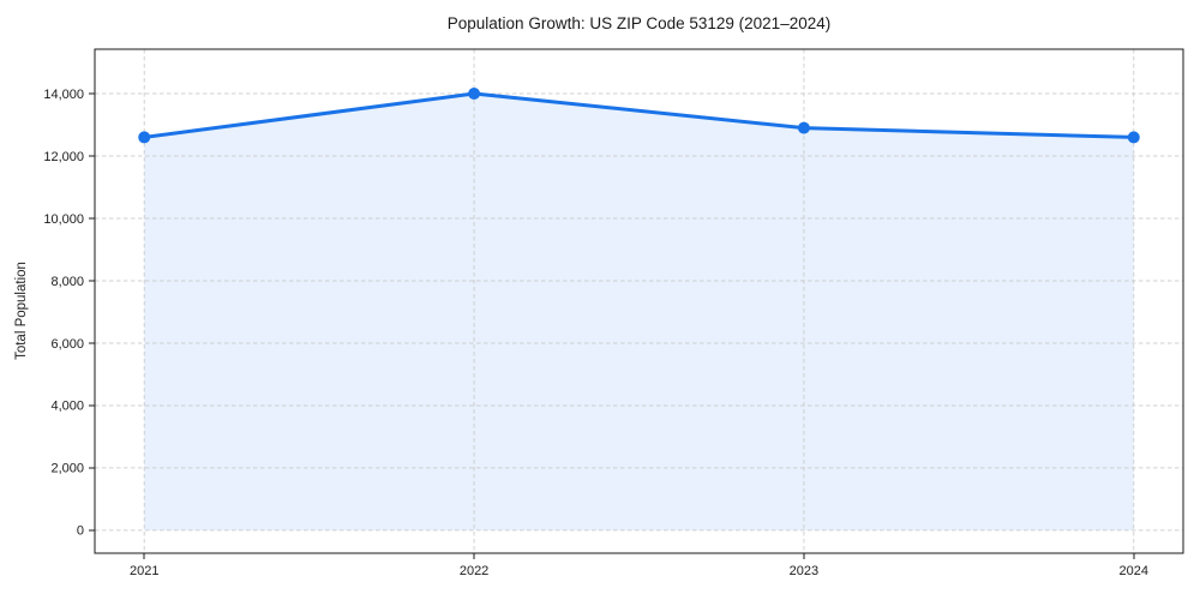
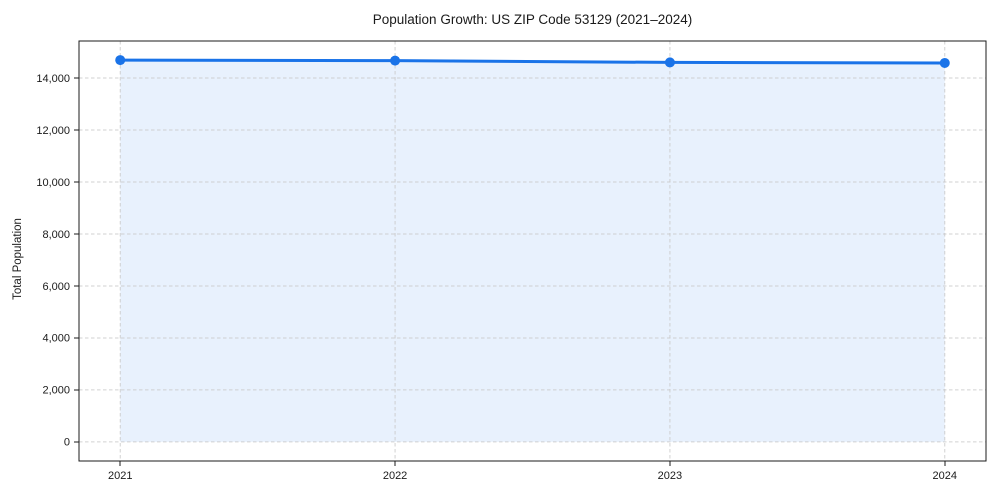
2021: 12600 -> 14700
2022: 14000 -> 14700
2023: 12900 -> 14600
2024: 12600 -> 14600
